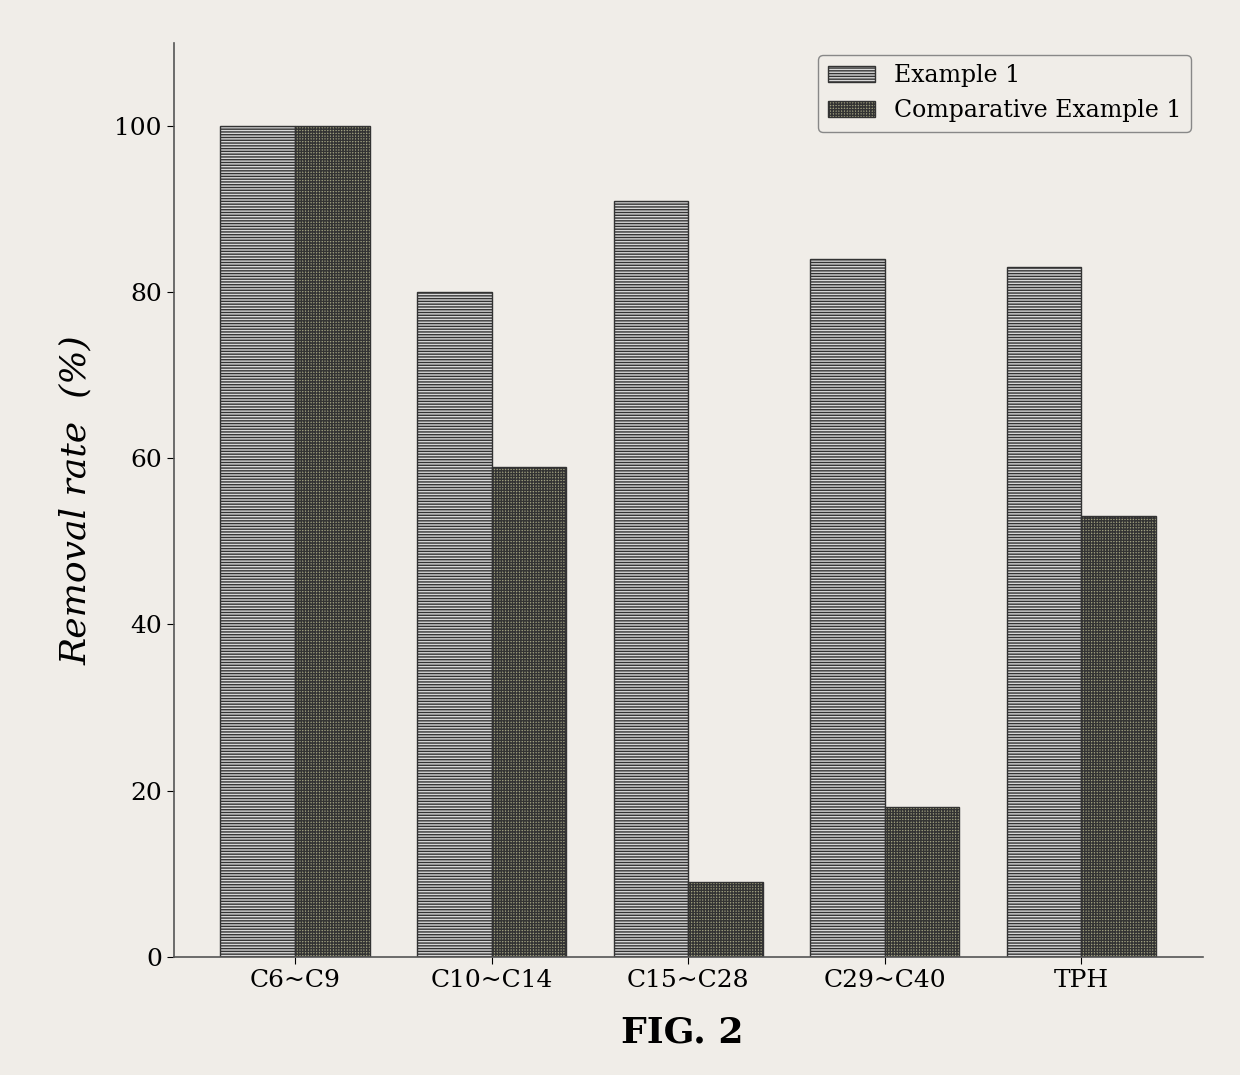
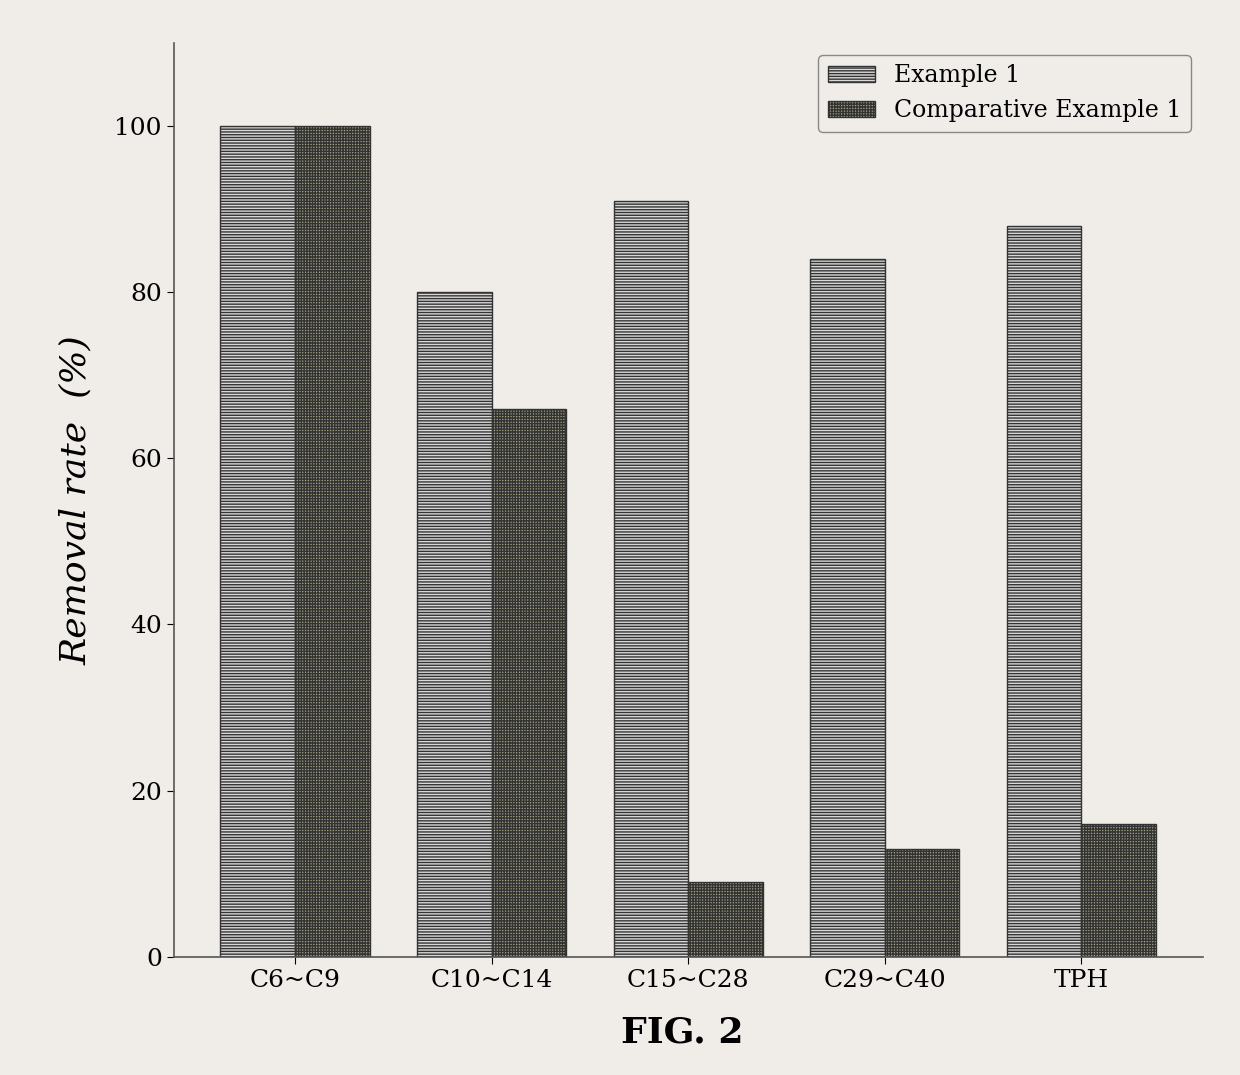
Comparative Example 1/C10~C14: 59 -> 66
Comparative Example 1/C29~C40: 18 -> 13
Example 1/TPH: 83 -> 88
Comparative Example 1/TPH: 53 -> 16
